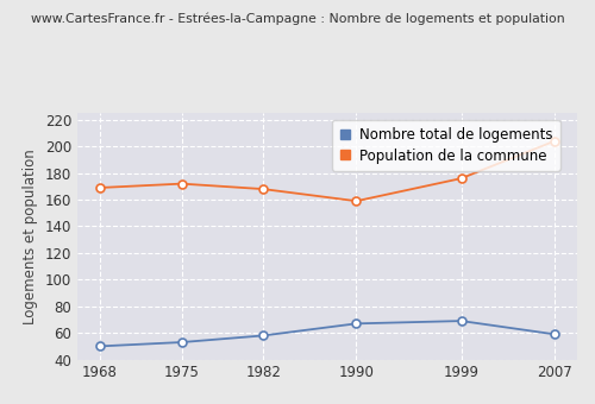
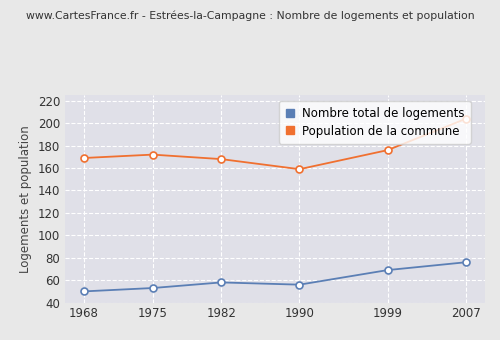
Nombre total de logements/1990: 67 -> 56
Nombre total de logements/2007: 59 -> 76
